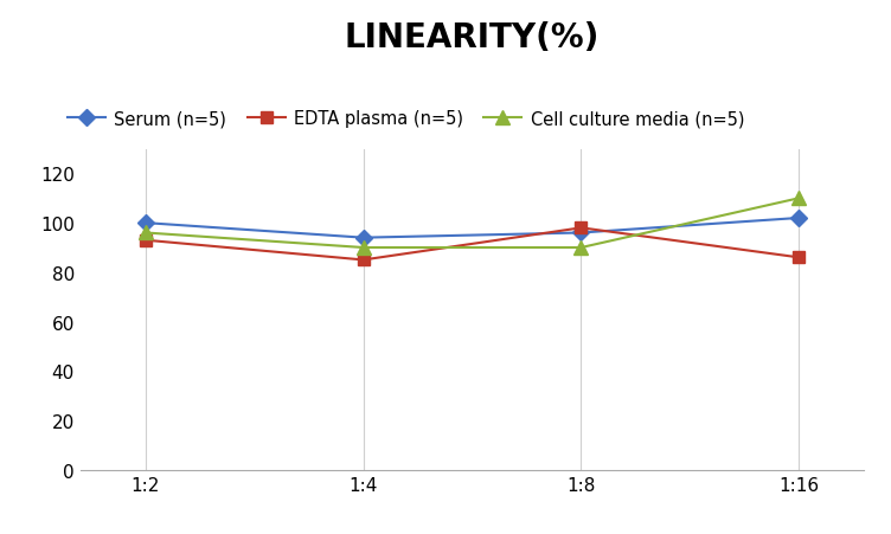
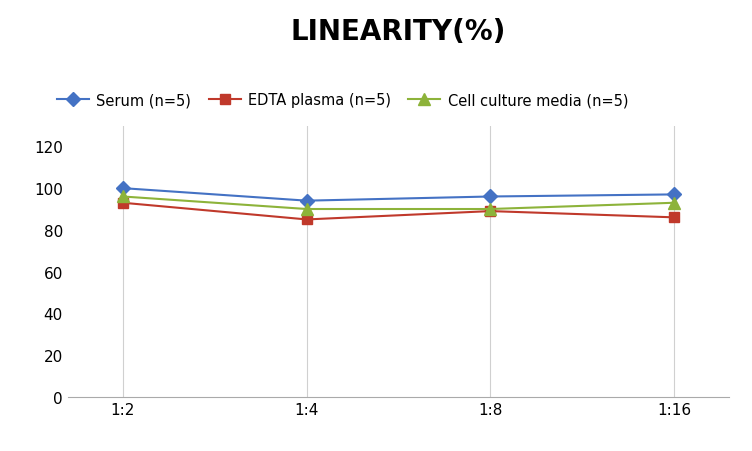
EDTA plasma (n=5)/1:8: 98 -> 89
Serum (n=5)/1:16: 102 -> 97
Cell culture media (n=5)/1:16: 110 -> 93
